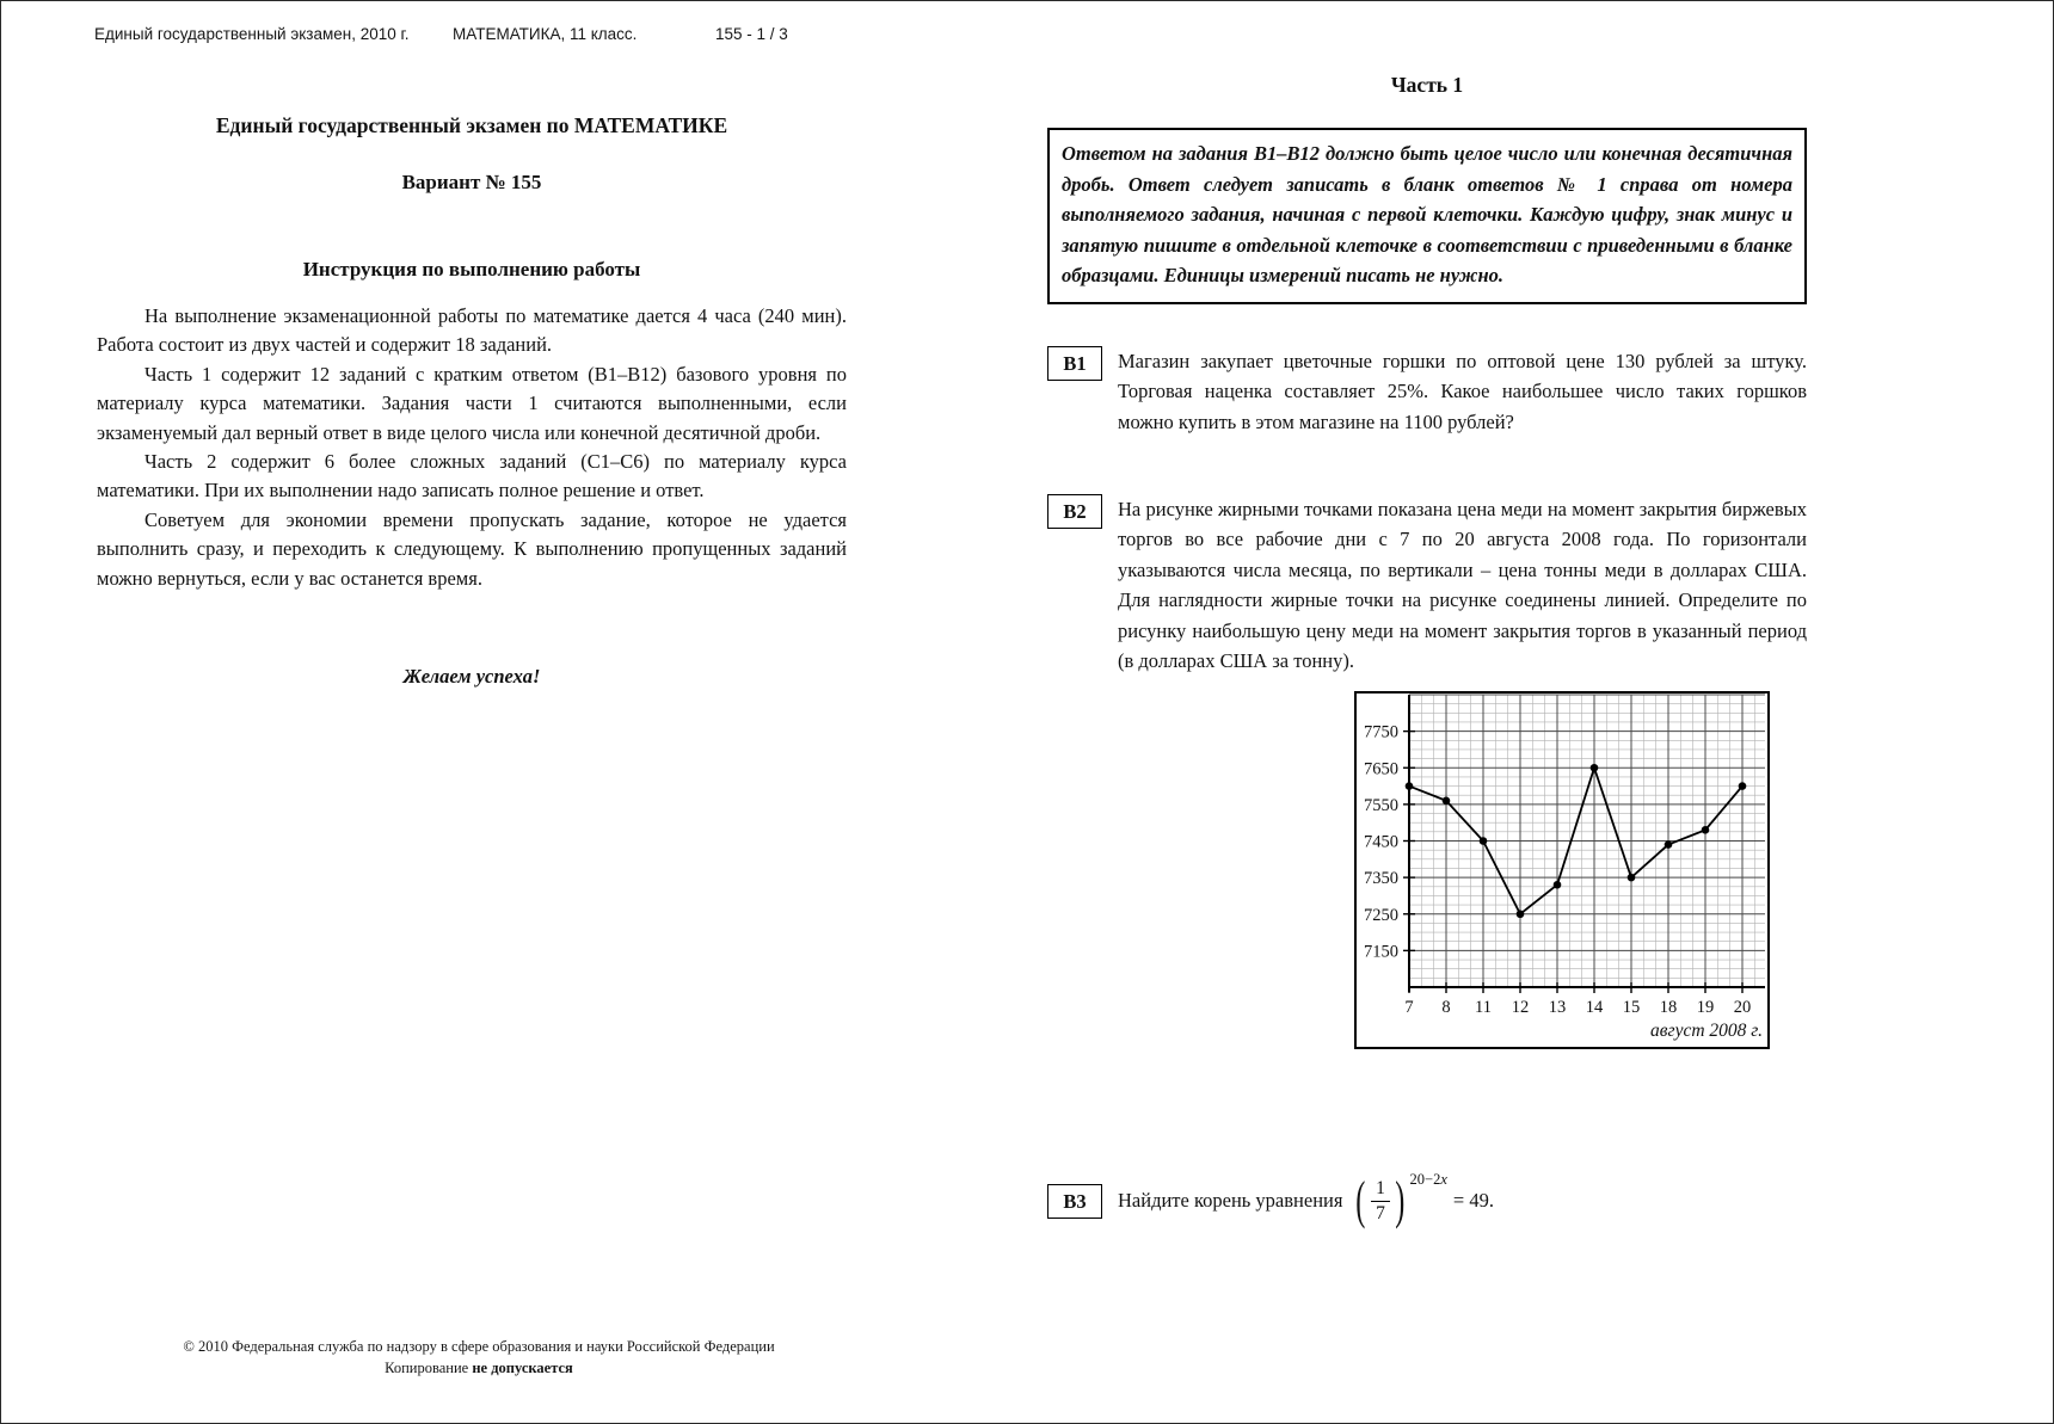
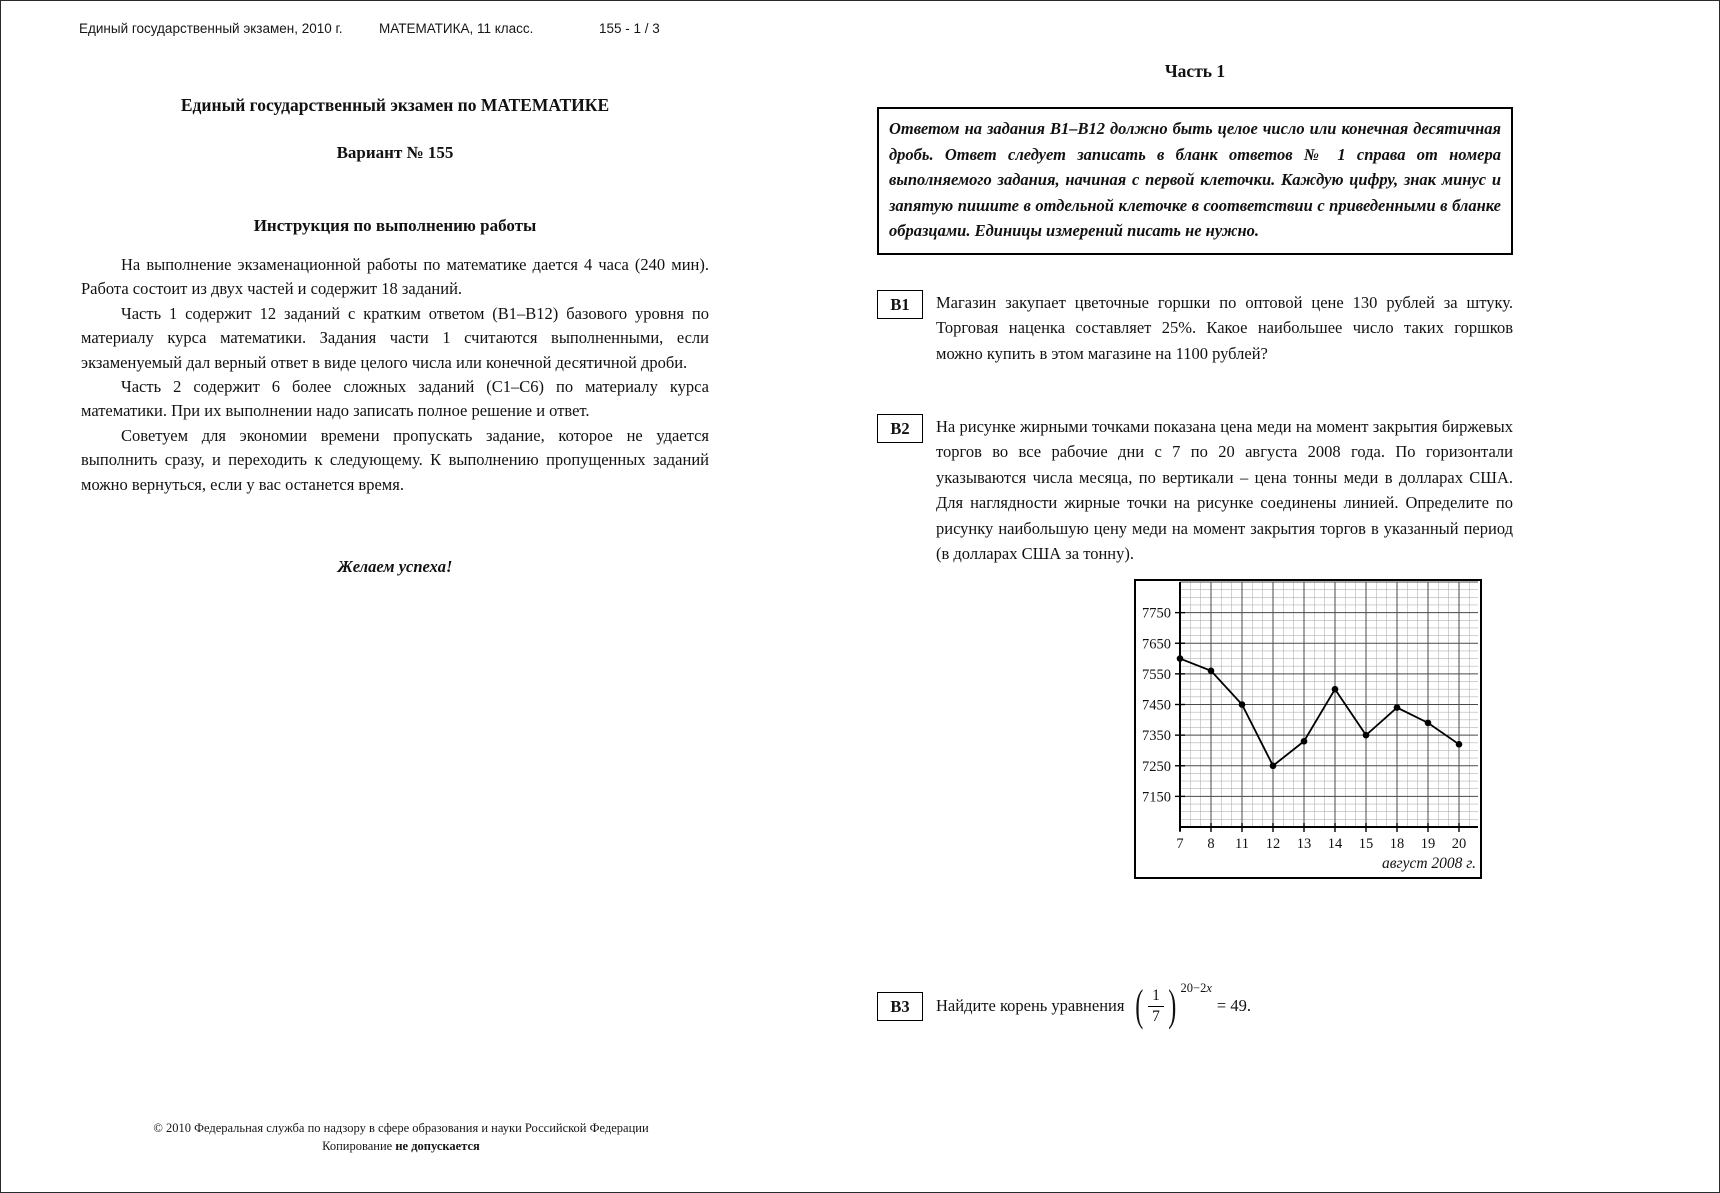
14: 7650 -> 7500
19: 7480 -> 7390
20: 7600 -> 7320
